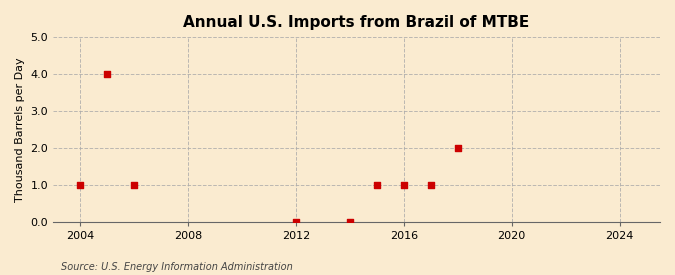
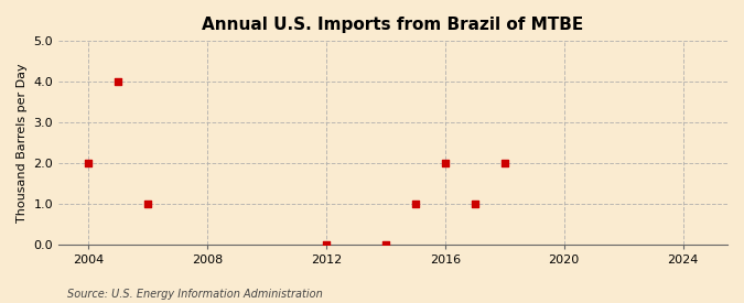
2004: 1 -> 2
2016: 1 -> 2
